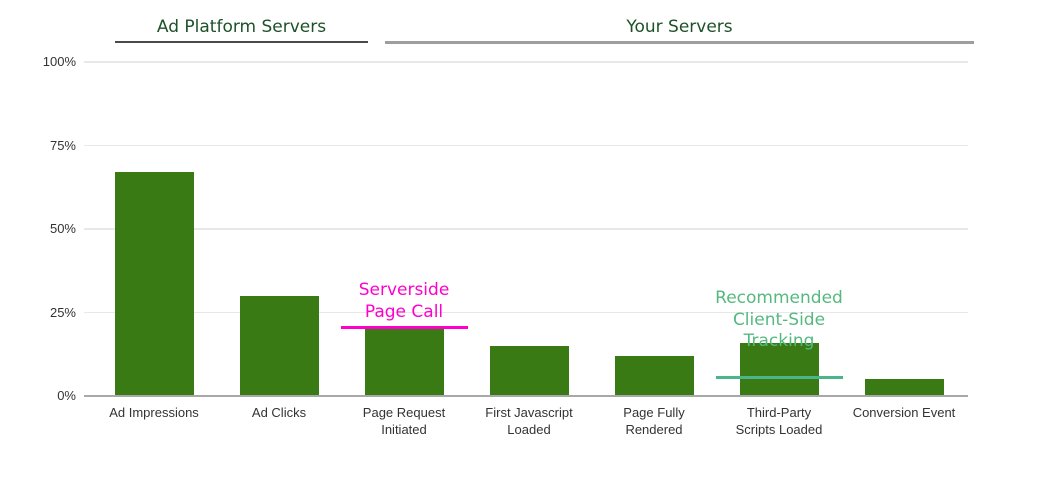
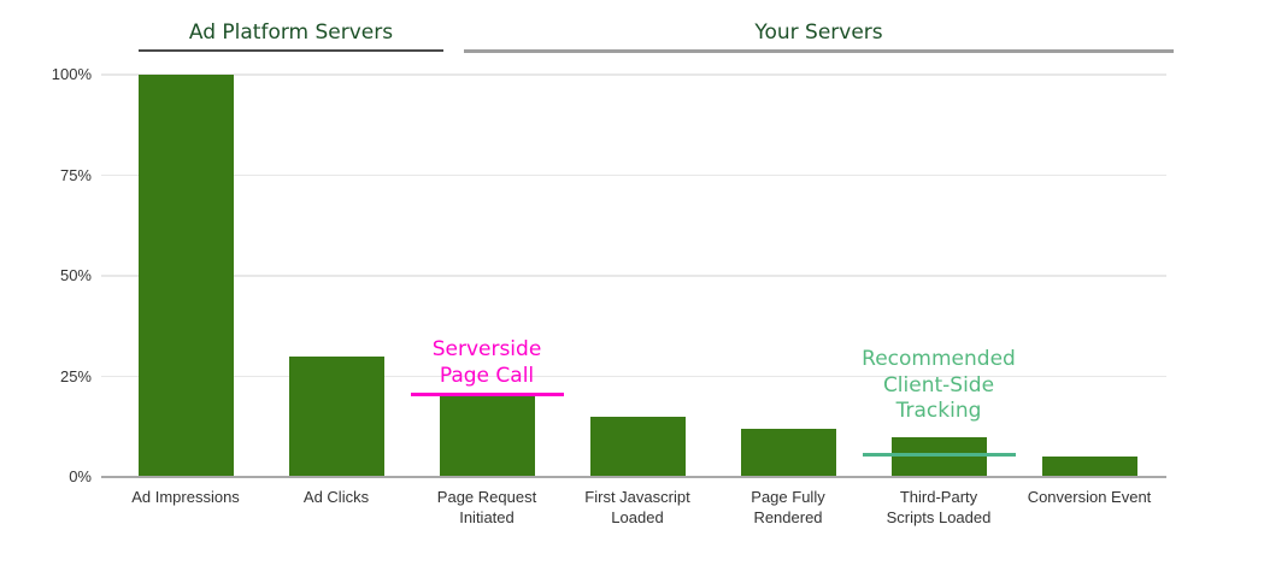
Ad Impressions: 67% -> 100%
Third-Party Scripts Loaded: 16% -> 10%
